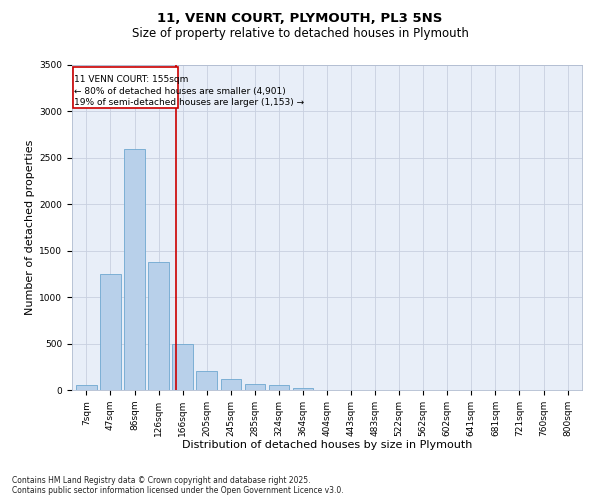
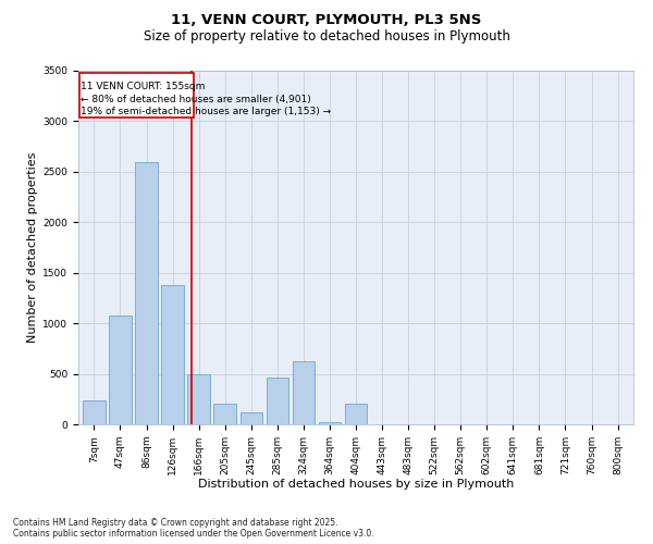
7sqm: 50 -> 240
47sqm: 1250 -> 1080
285sqm: 70 -> 460
324sqm: 50 -> 620
404sqm: 0 -> 200
